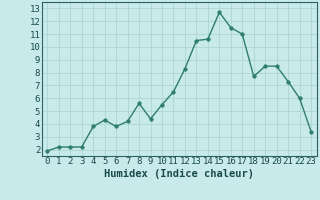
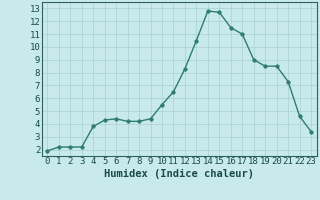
6: 3.8 -> 4.4
8: 5.6 -> 4.2
14: 10.6 -> 12.8
18: 7.7 -> 9.0
22: 6.0 -> 4.6
